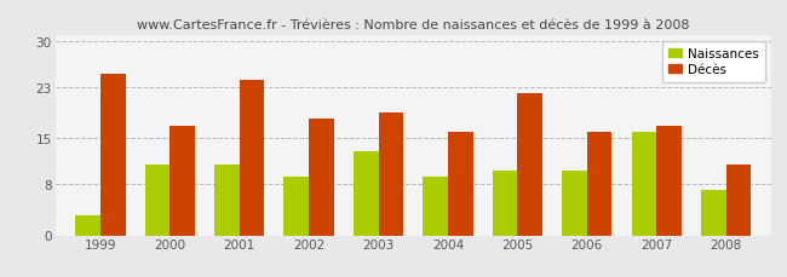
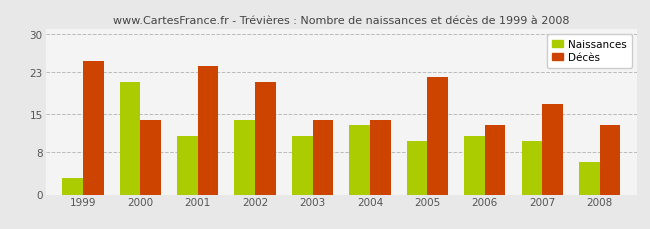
Naissances/2000: 11 -> 21
Décès/2000: 17 -> 14
Naissances/2002: 9 -> 14
Décès/2002: 18 -> 21
Naissances/2003: 13 -> 11
Décès/2003: 19 -> 14
Naissances/2004: 9 -> 13
Décès/2004: 16 -> 14
Naissances/2006: 10 -> 11
Décès/2006: 16 -> 13
Naissances/2007: 16 -> 10
Naissances/2008: 7 -> 6
Décès/2008: 11 -> 13
